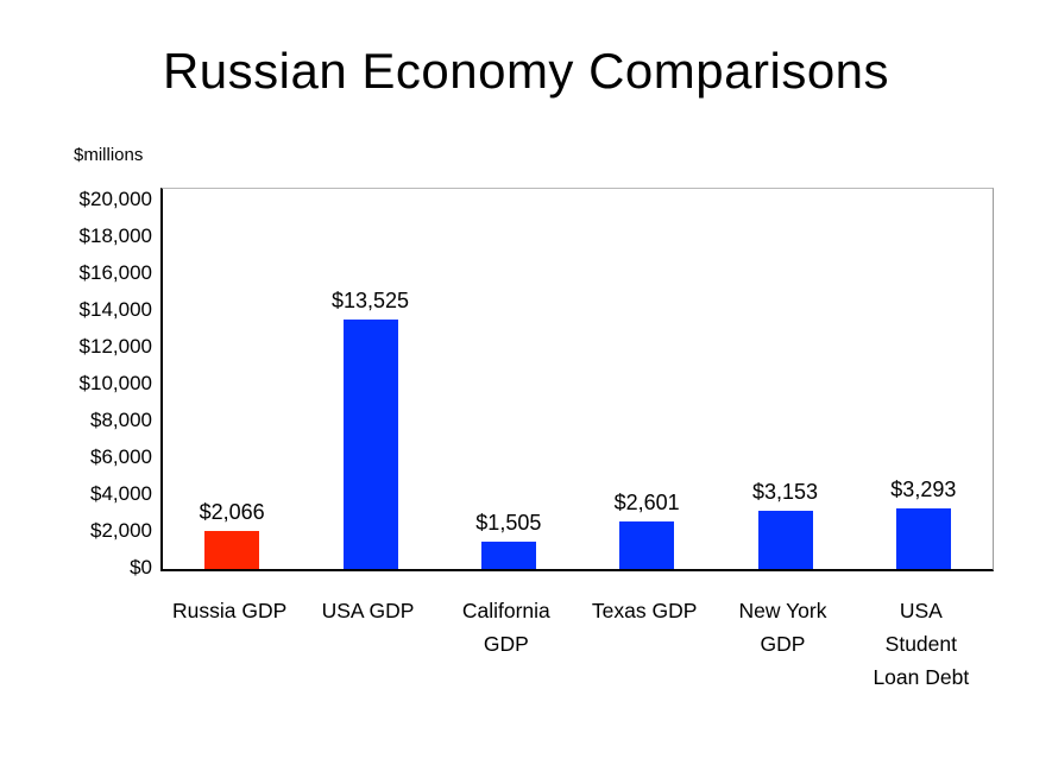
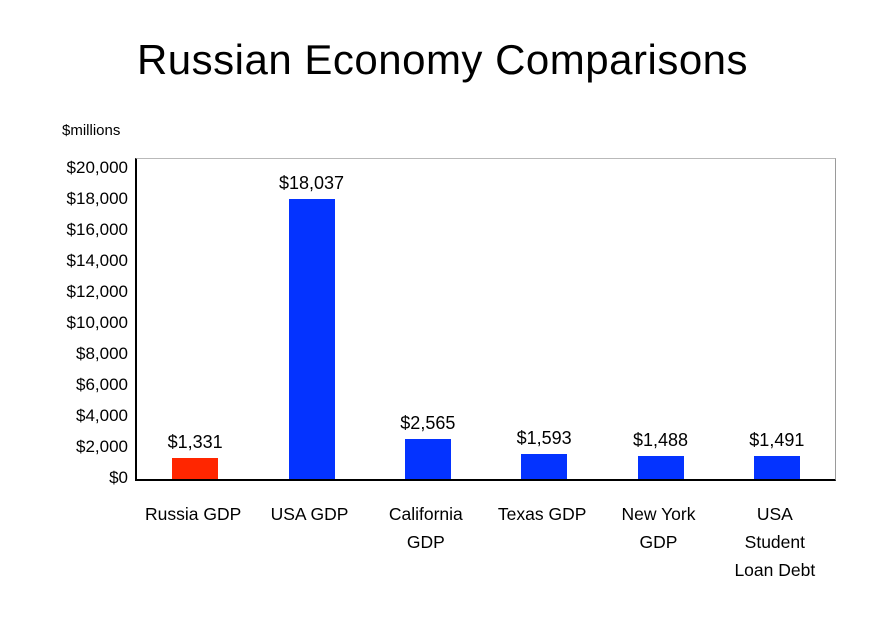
Russia GDP: $2,066 -> $1,331
USA GDP: $13,525 -> $18,037
California GDP: $1,505 -> $2,565
Texas GDP: $2,601 -> $1,593
New York GDP: $3,153 -> $1,488
USA Student Loan Debt: $3,293 -> $1,491
